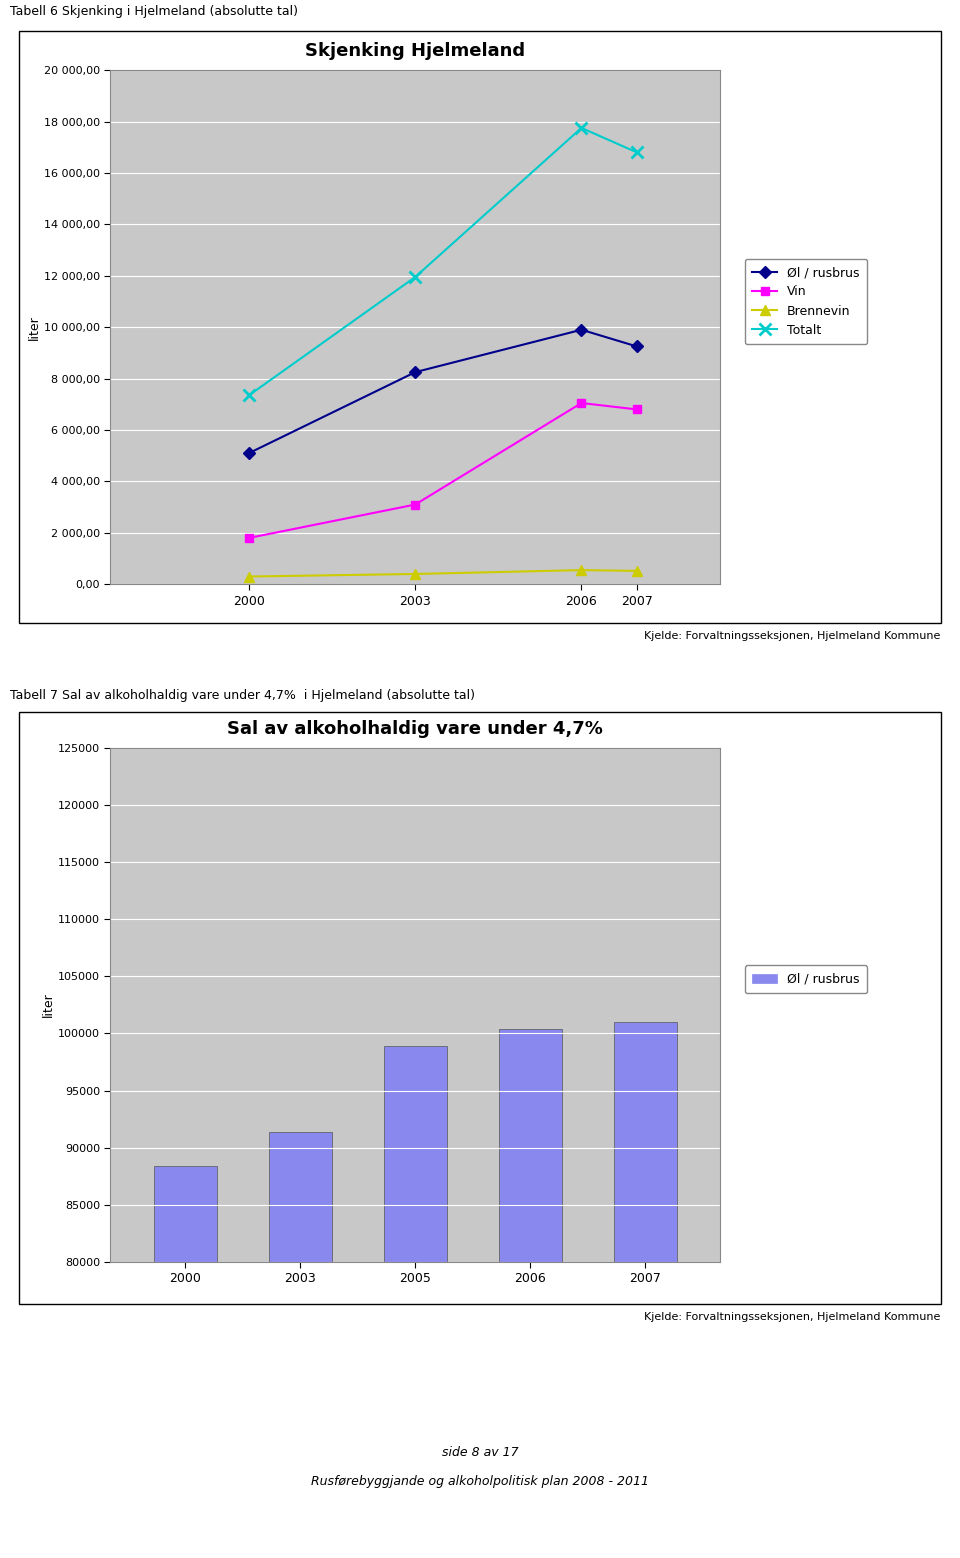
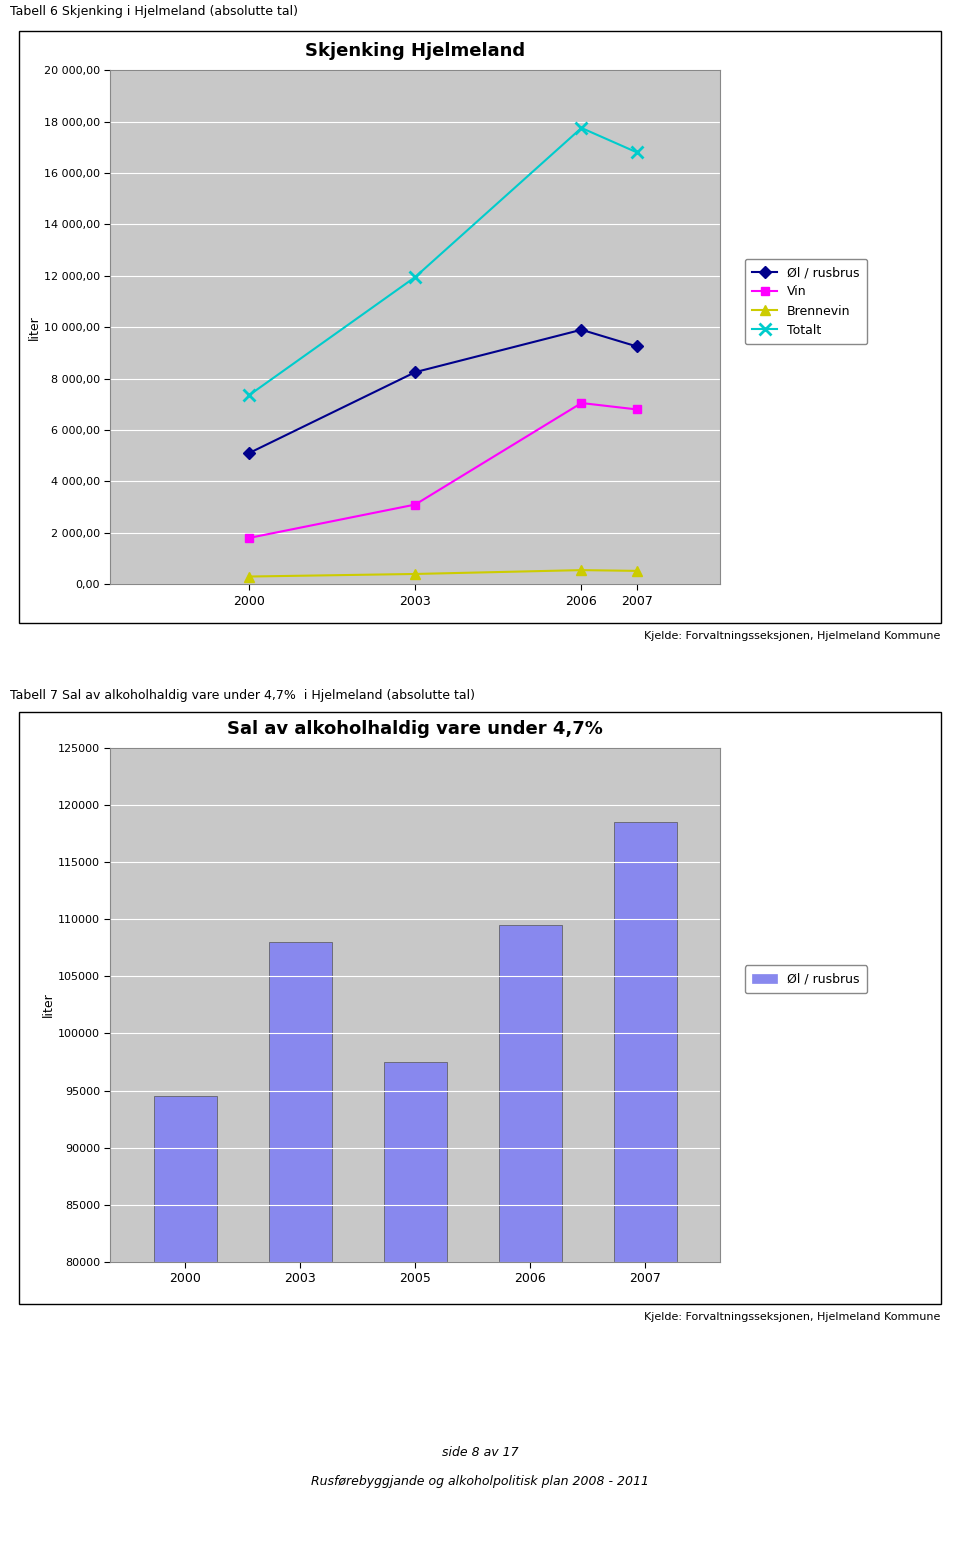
Sal av alkoholhaldig vare under 4,7%/2000: 88400 -> 94500
Sal av alkoholhaldig vare under 4,7%/2003: 91400 -> 108000
Sal av alkoholhaldig vare under 4,7%/2005: 98900 -> 97500
Sal av alkoholhaldig vare under 4,7%/2006: 100400 -> 109500
Sal av alkoholhaldig vare under 4,7%/2007: 101000 -> 118500
